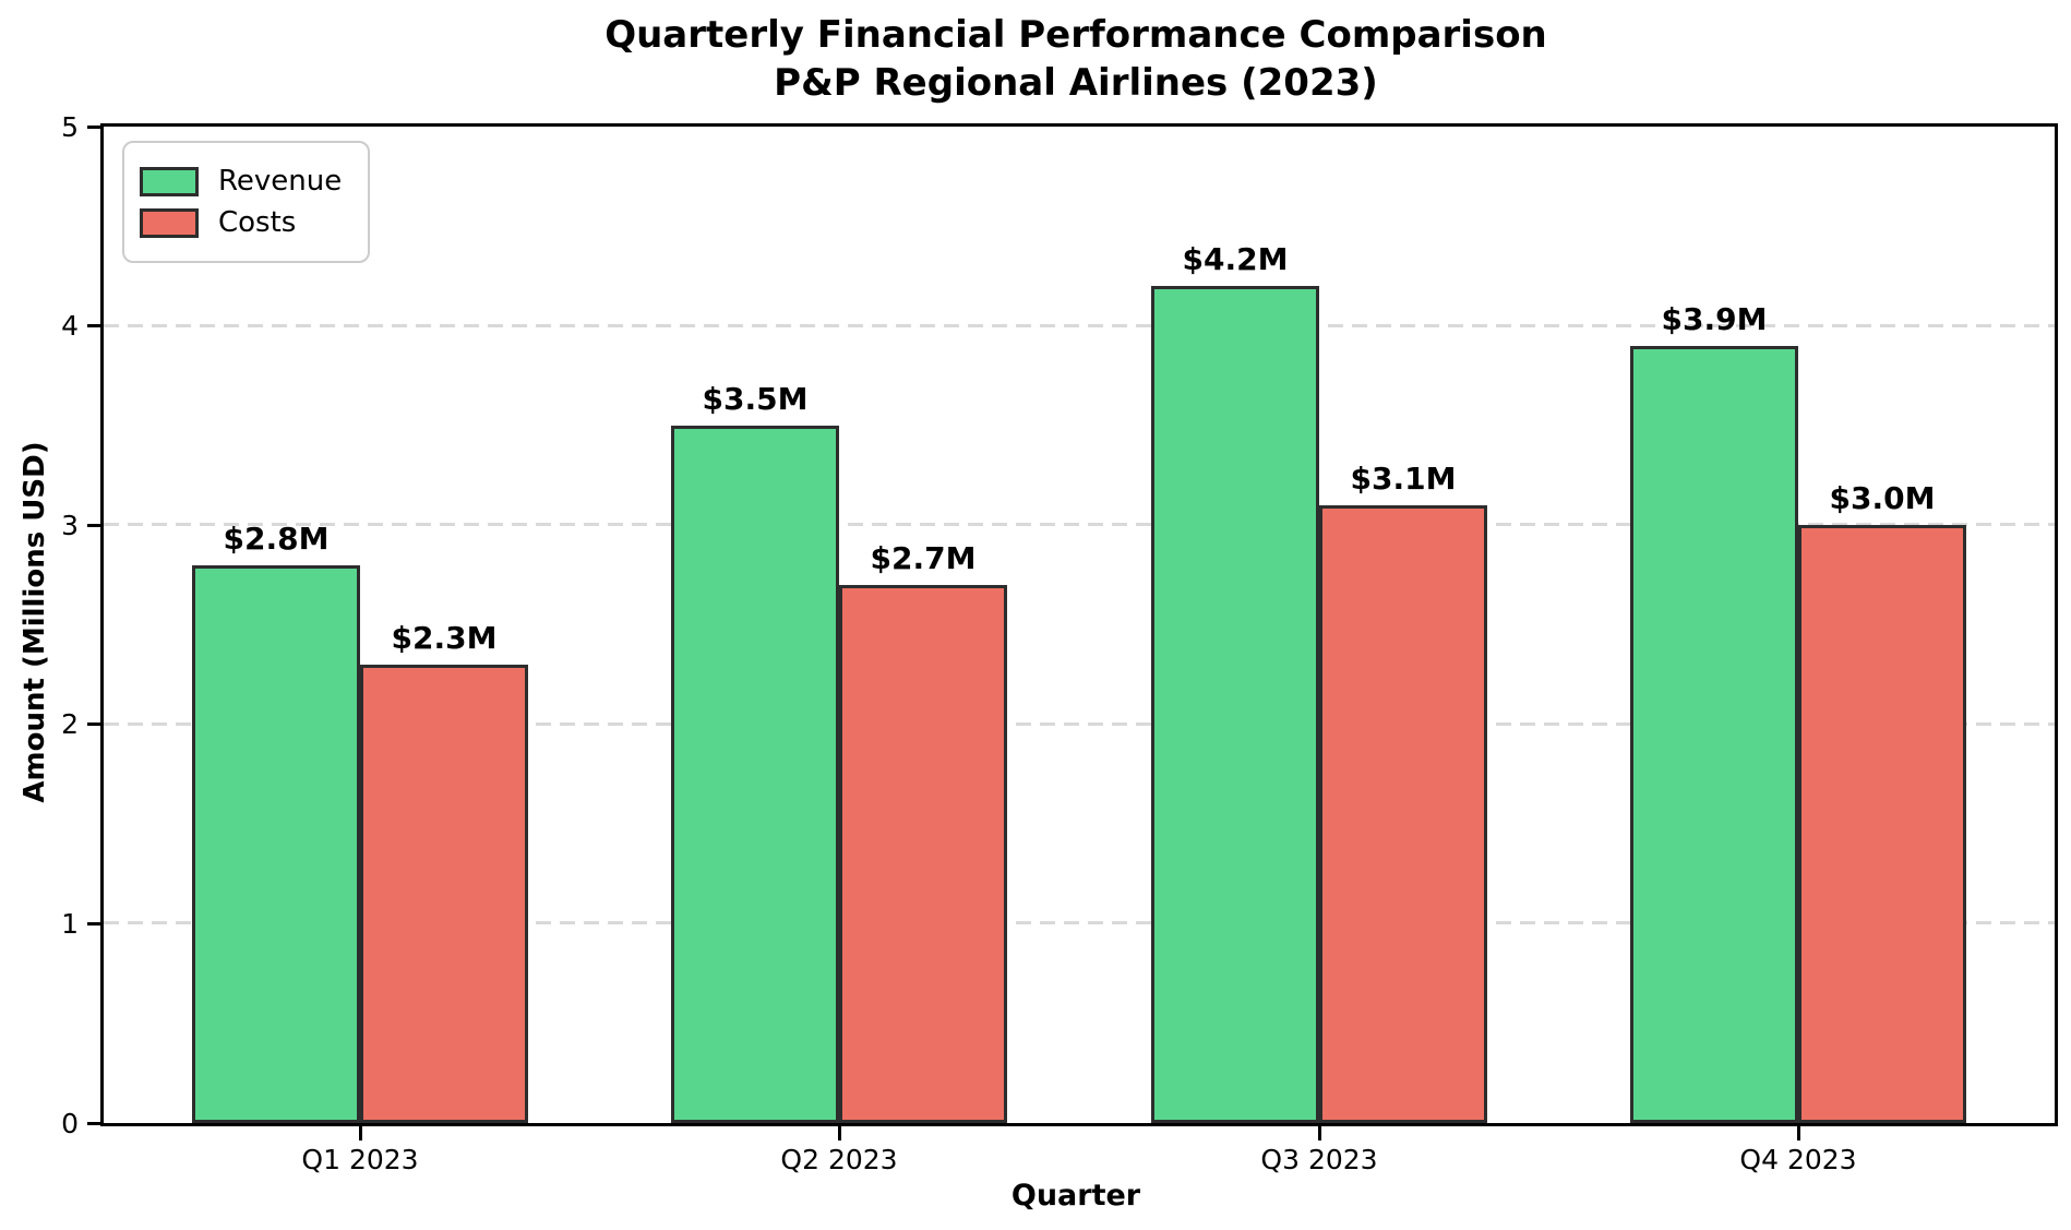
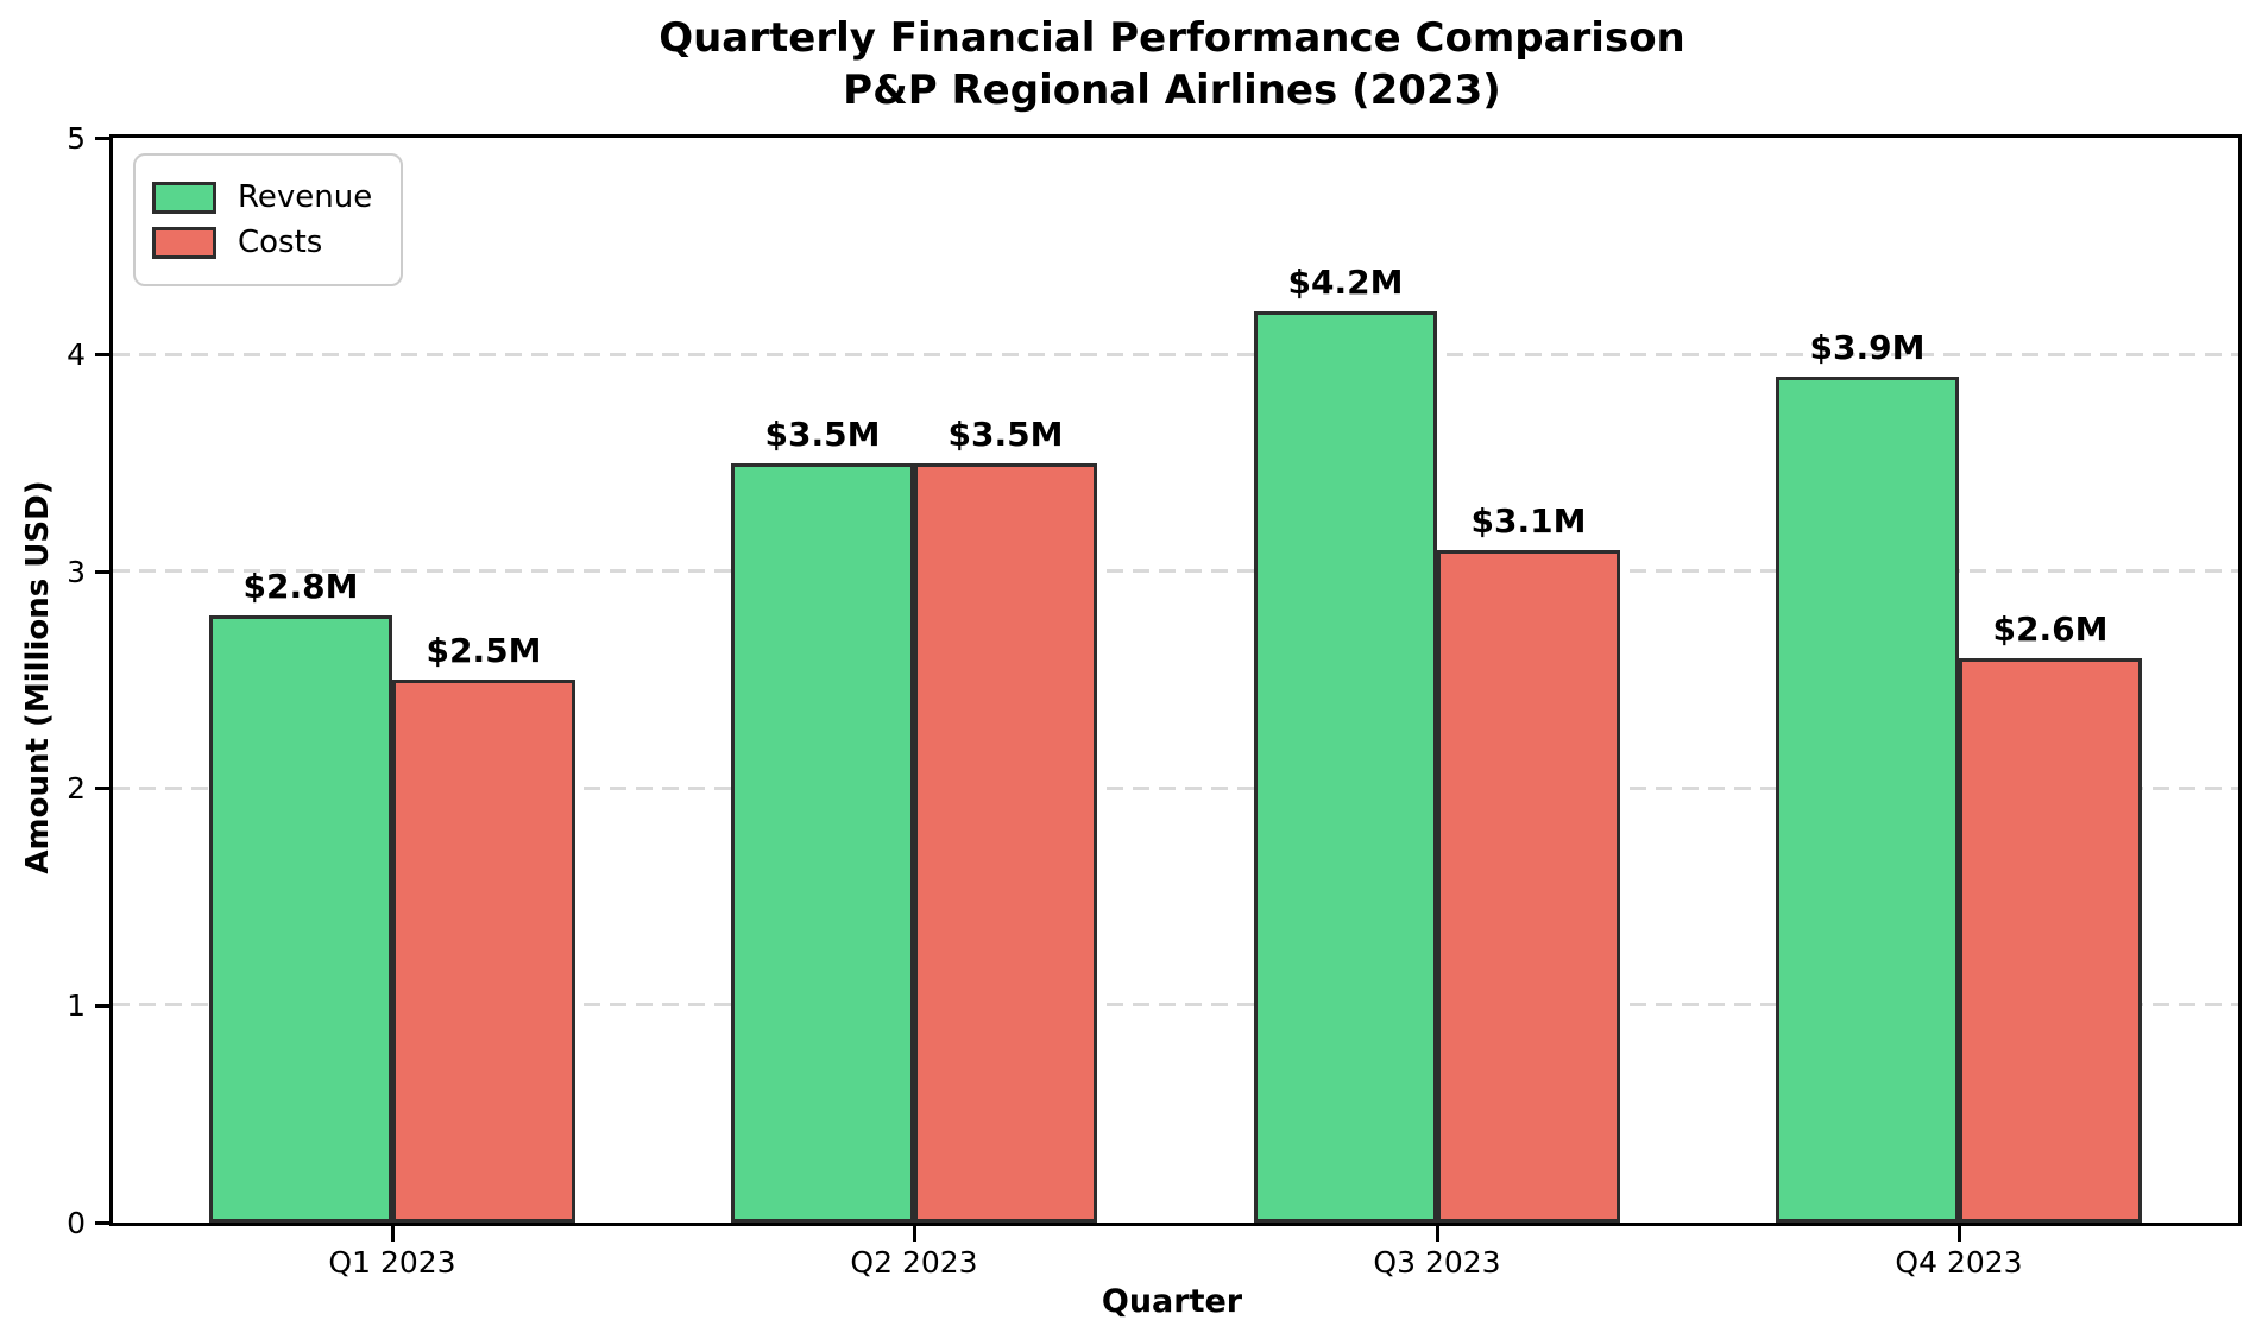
Costs/Q1 2023: $2.3M -> $2.5M
Costs/Q2 2023: $2.7M -> $3.5M
Costs/Q4 2023: $3.0M -> $2.6M
